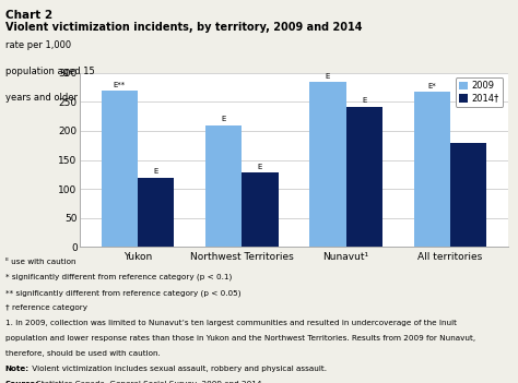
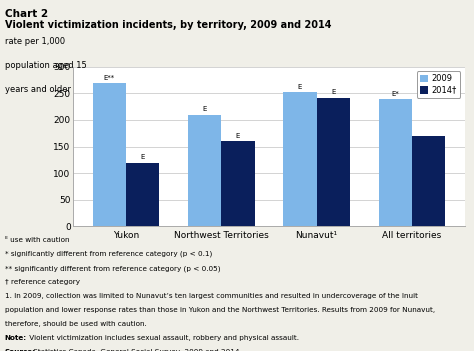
2014†/Northwest Territories: 128 -> 160
2009/Nunavut¹: 284 -> 252
2009/All territories: 268 -> 240
2014†/All territories: 180 -> 170
